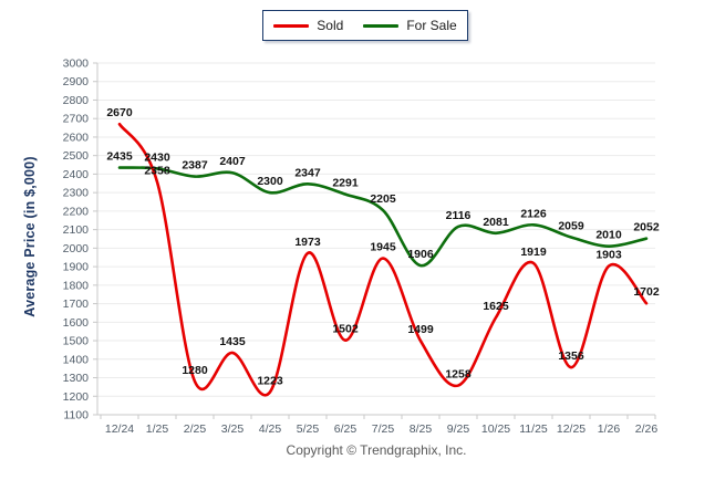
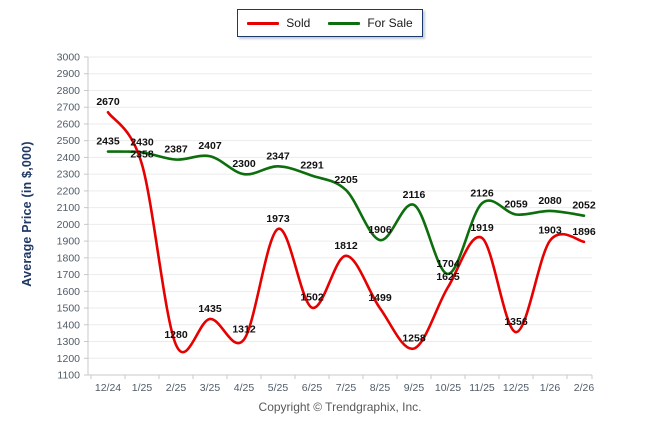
Sold/4/25: 1223 -> 1312
Sold/7/25: 1945 -> 1812
For Sale/10/25: 2081 -> 1704
For Sale/1/26: 2010 -> 2080
Sold/2/26: 1702 -> 1896
